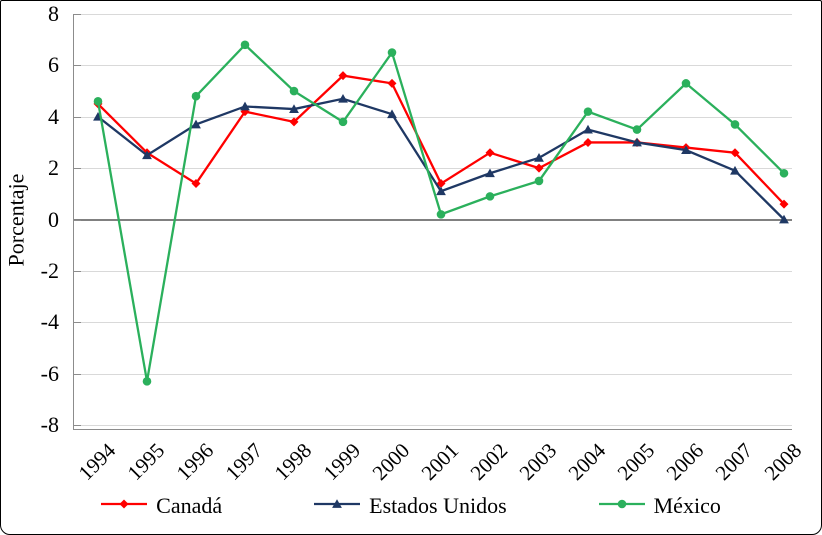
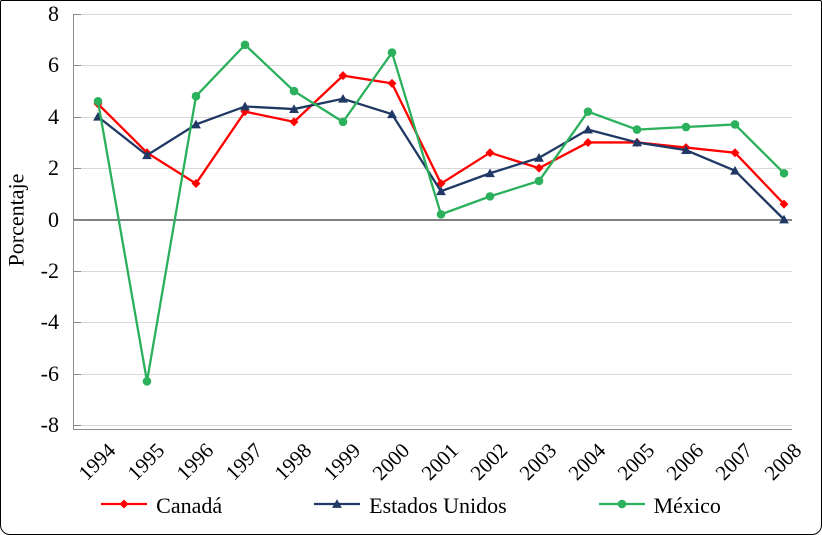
México/2006: 5.3 -> 3.6
